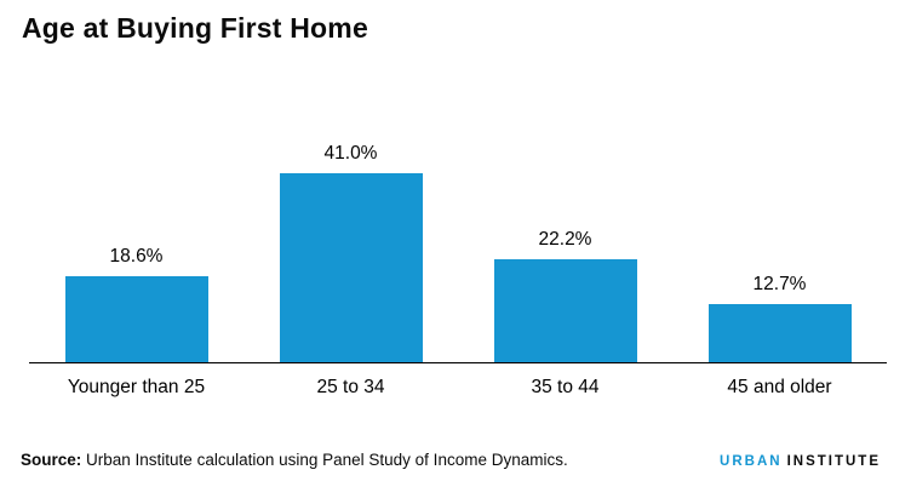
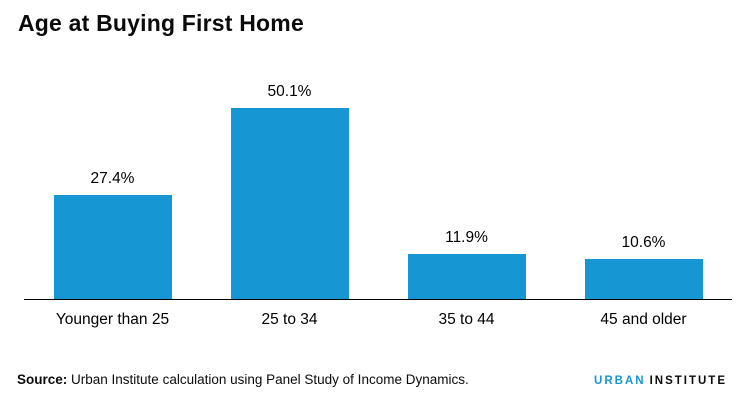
Younger than 25: 18.6% -> 27.4%
25 to 34: 41.0% -> 50.1%
35 to 44: 22.2% -> 11.9%
45 and older: 12.7% -> 10.6%
